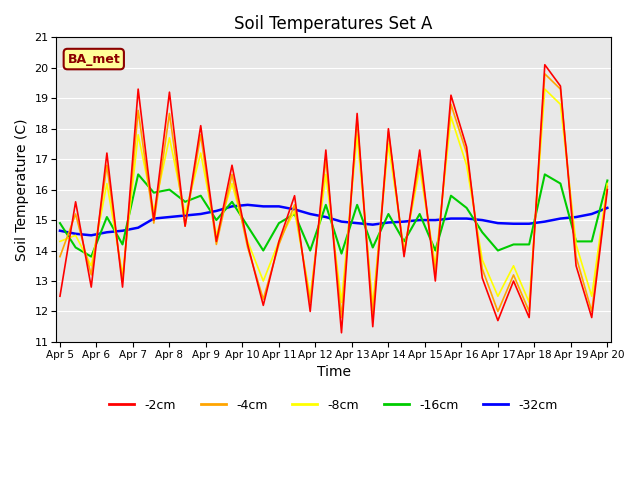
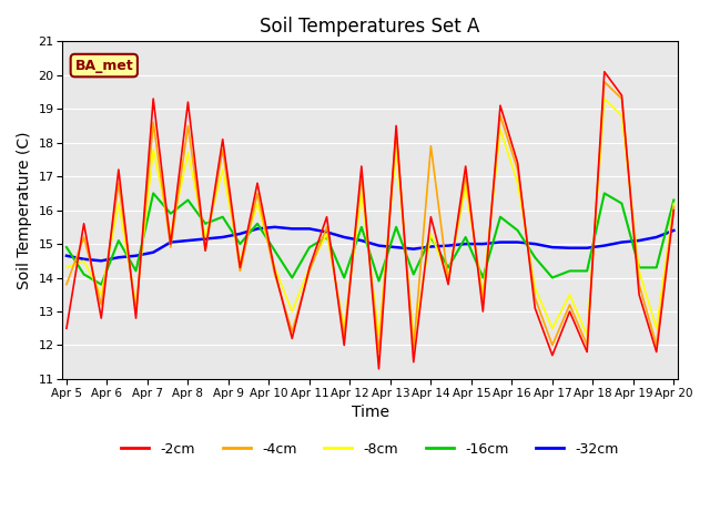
-16cm/Apr 8: 16.0 -> 16.3
-2cm/Apr 14: 18.0 -> 15.8
-8cm/Apr 14: 17.5 -> 15.3
